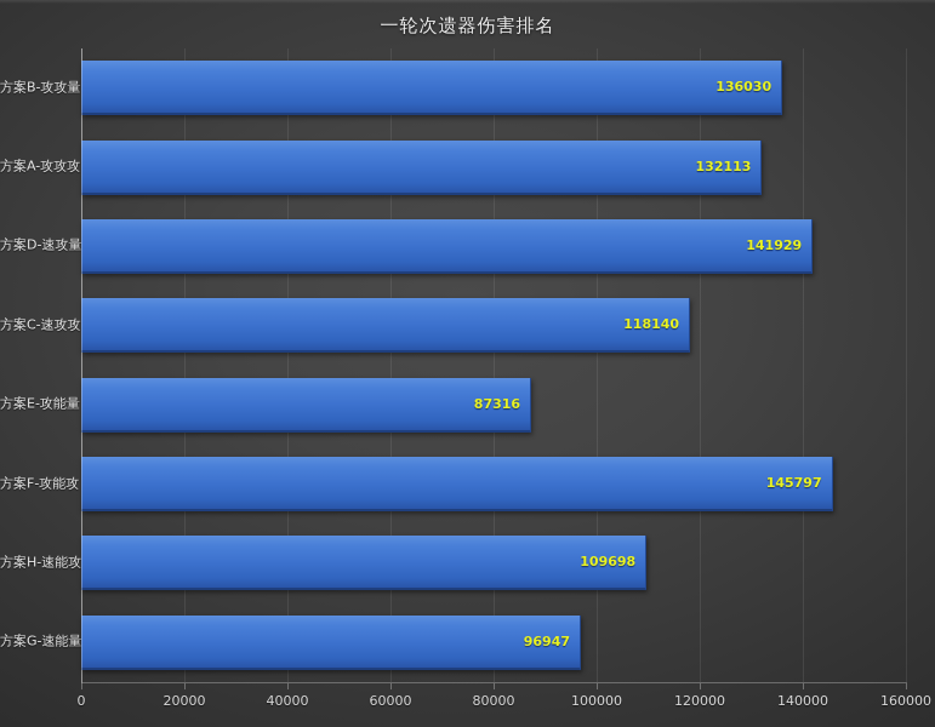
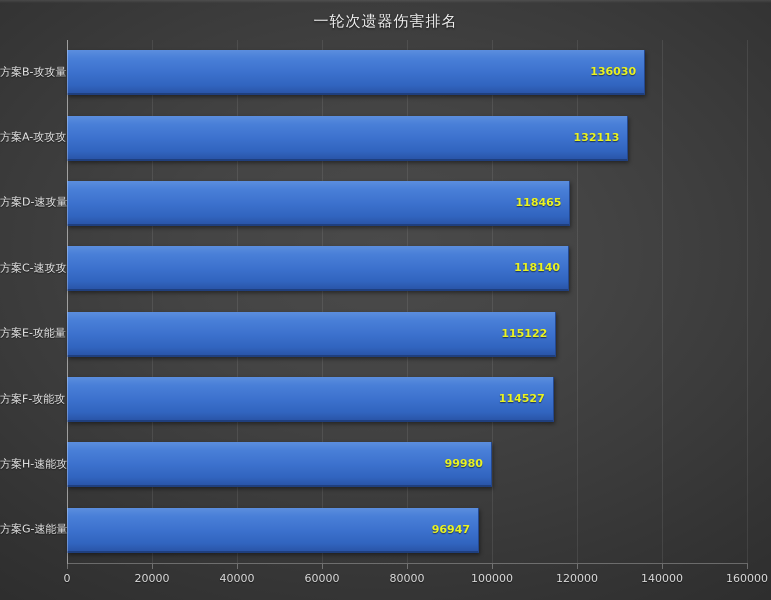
方案D-速攻量: 141929 -> 118465
方案E-攻能量: 87316 -> 115122
方案F-攻能攻: 145797 -> 114527
方案H-速能攻: 109698 -> 99980
